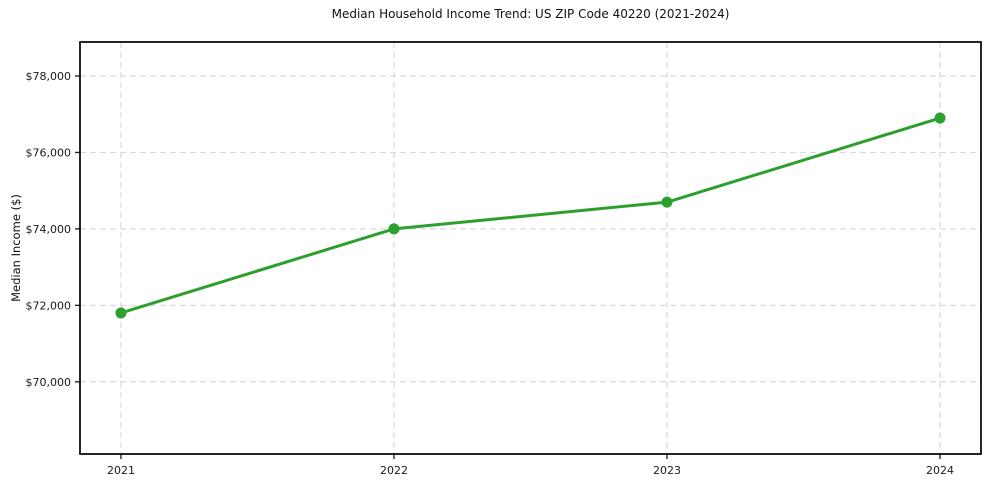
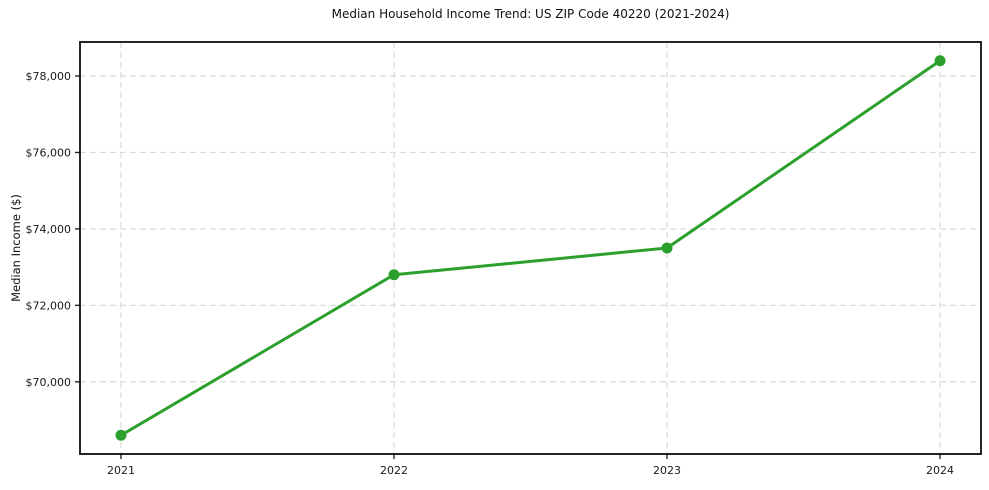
2021: $71800 -> $68600
2022: $74000 -> $72800
2023: $74700 -> $73500
2024: $76900 -> $78400
